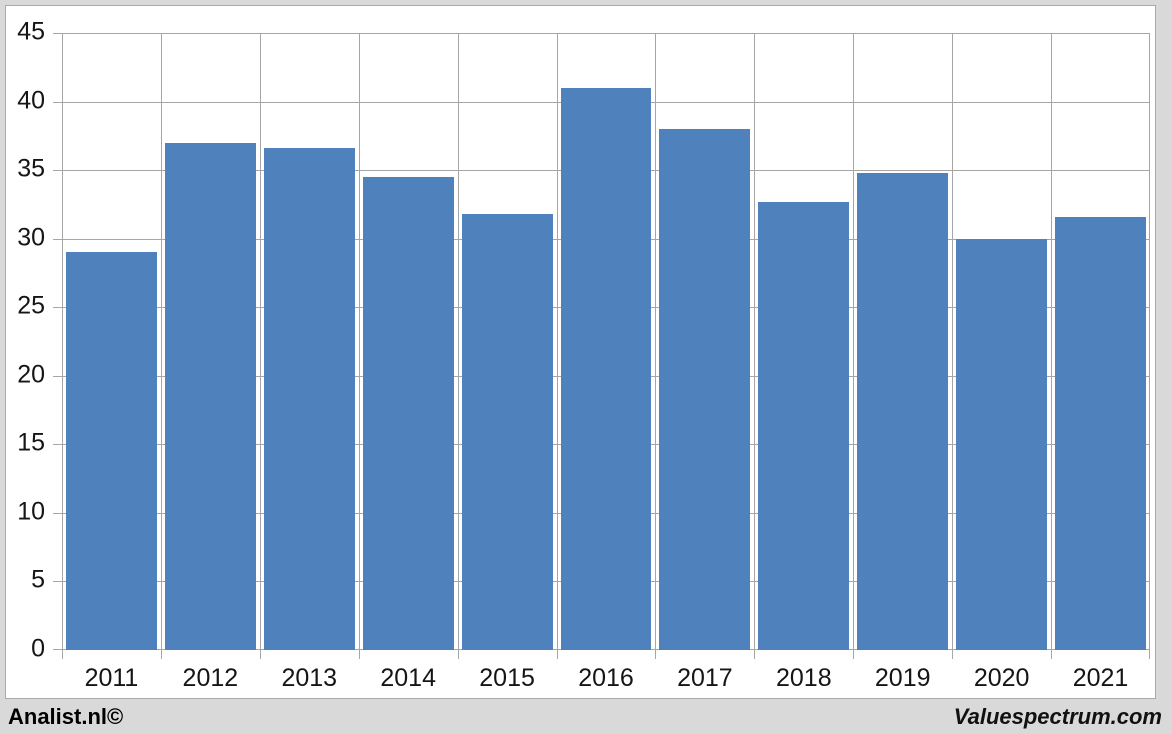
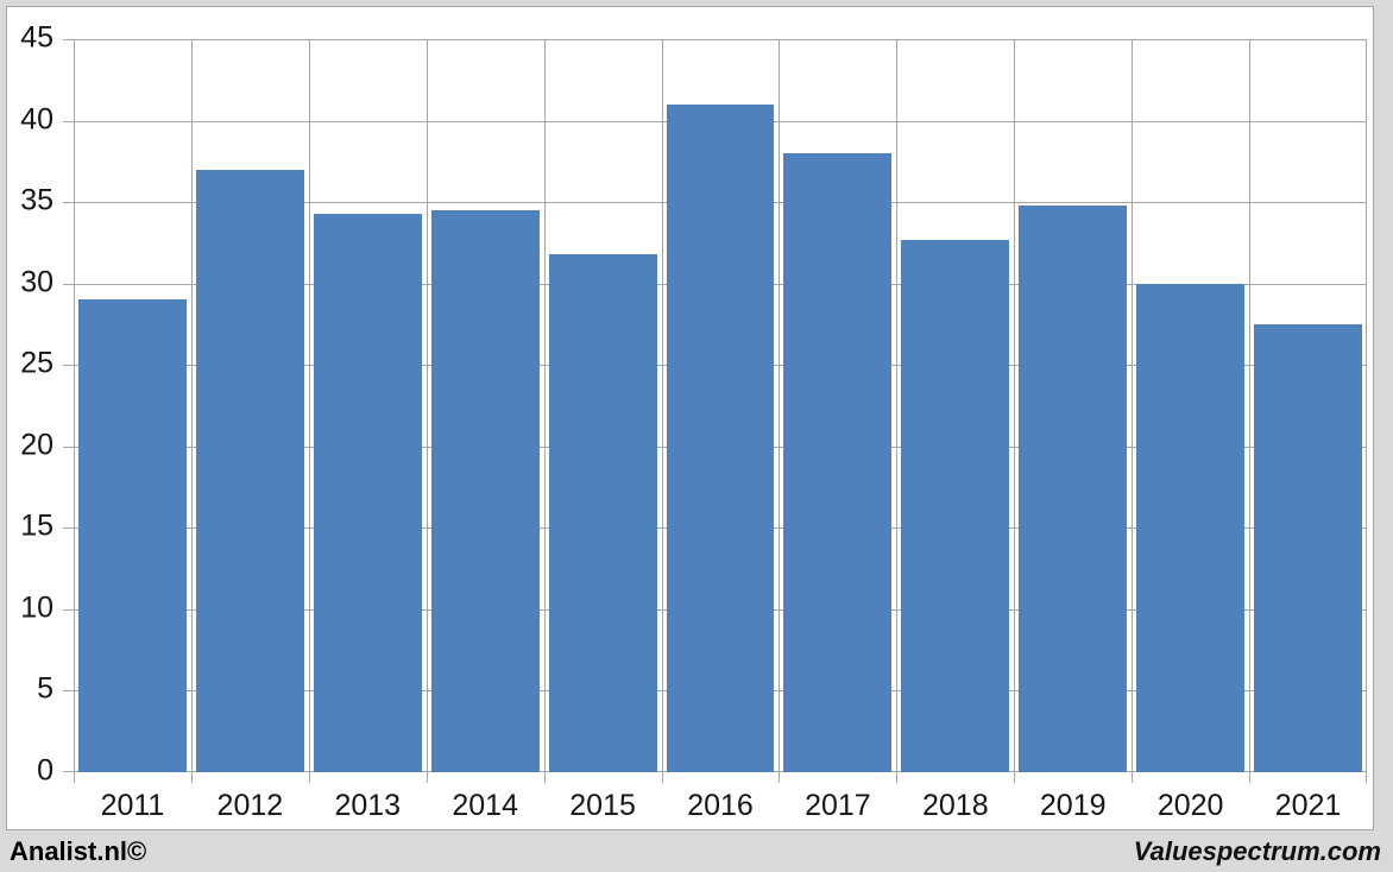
2013: 36.6 -> 34.3
2021: 31.6 -> 27.5
